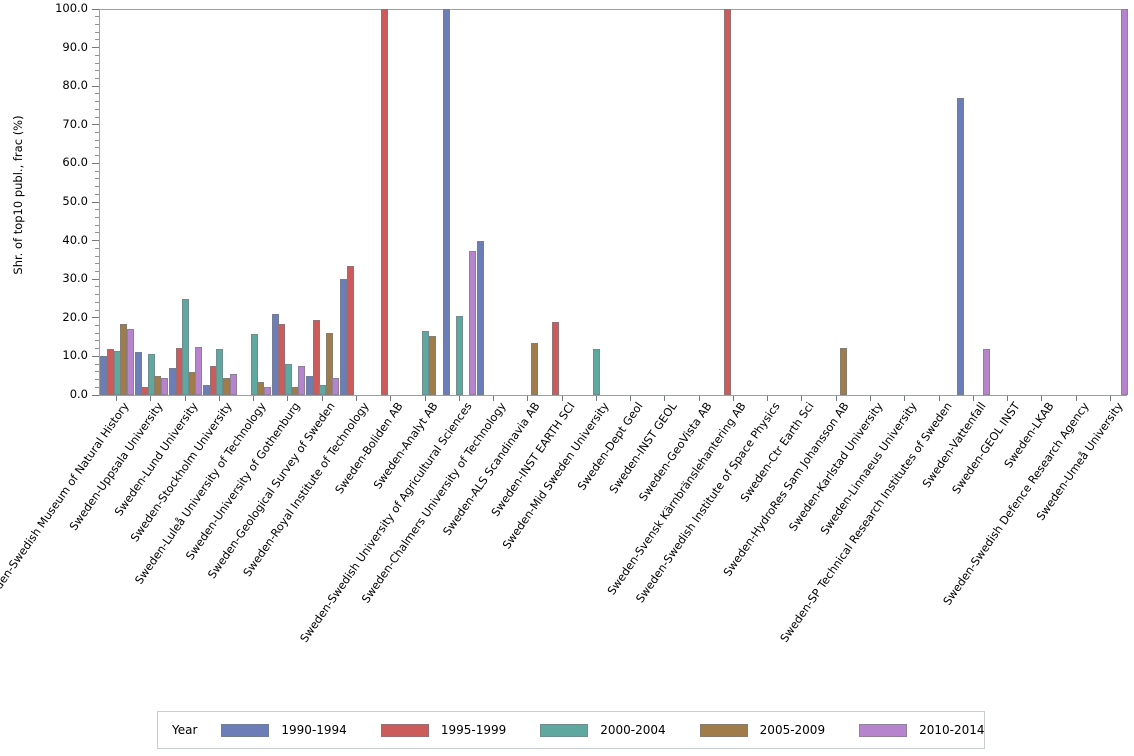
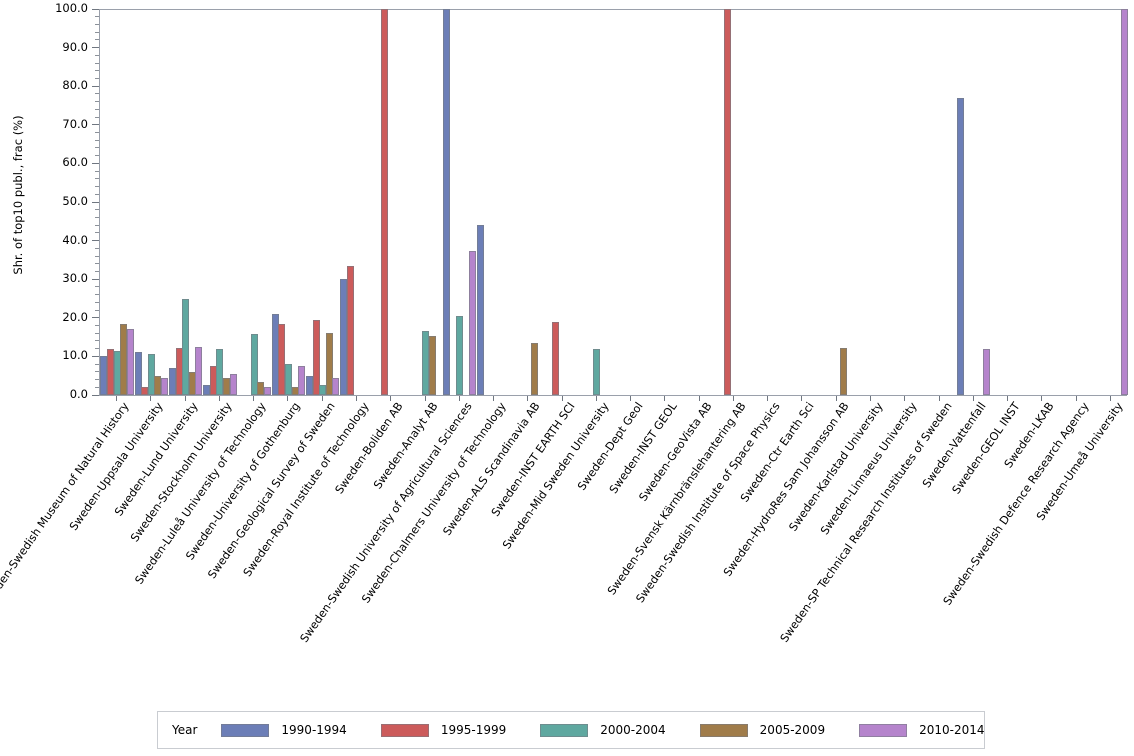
1990-1994/Sweden-Chalmers University of Technology: 40 -> 44
